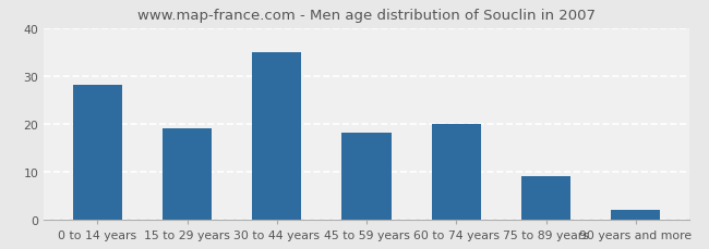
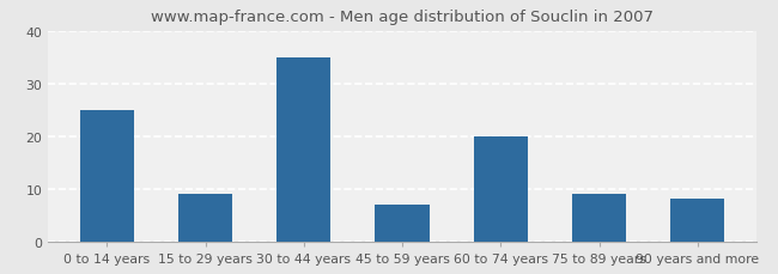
0 to 14 years: 28 -> 25
15 to 29 years: 19 -> 9
45 to 59 years: 18 -> 7
90 years and more: 2 -> 8
